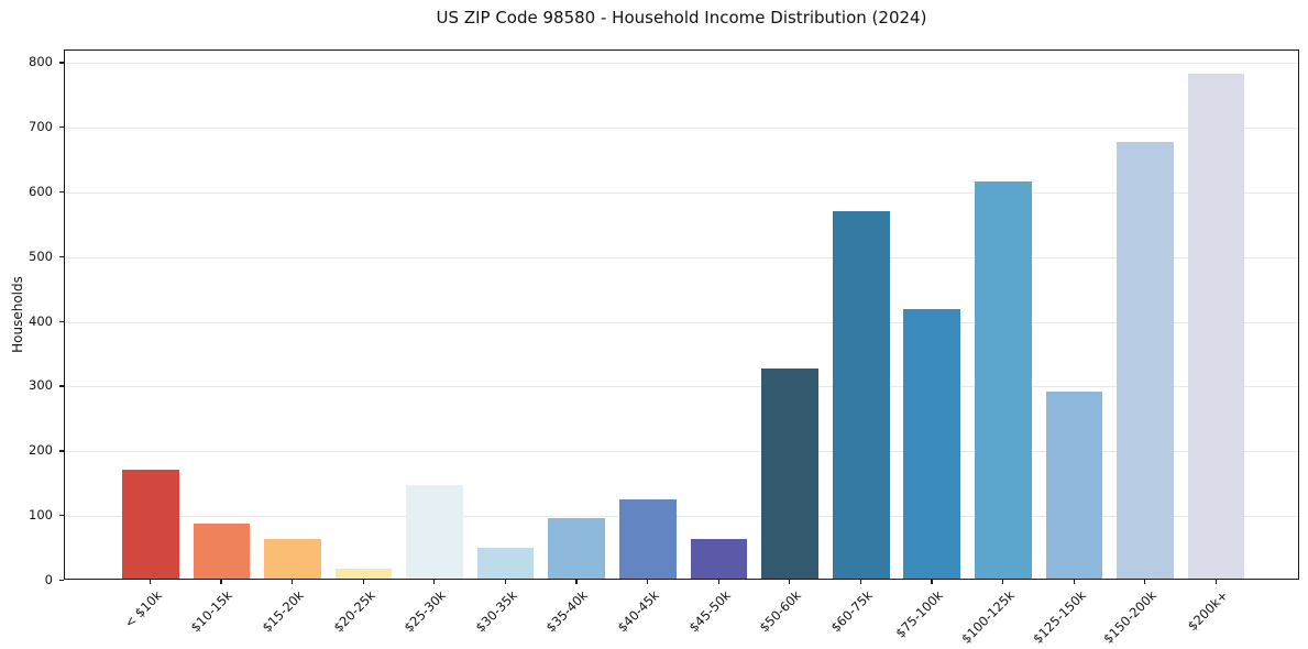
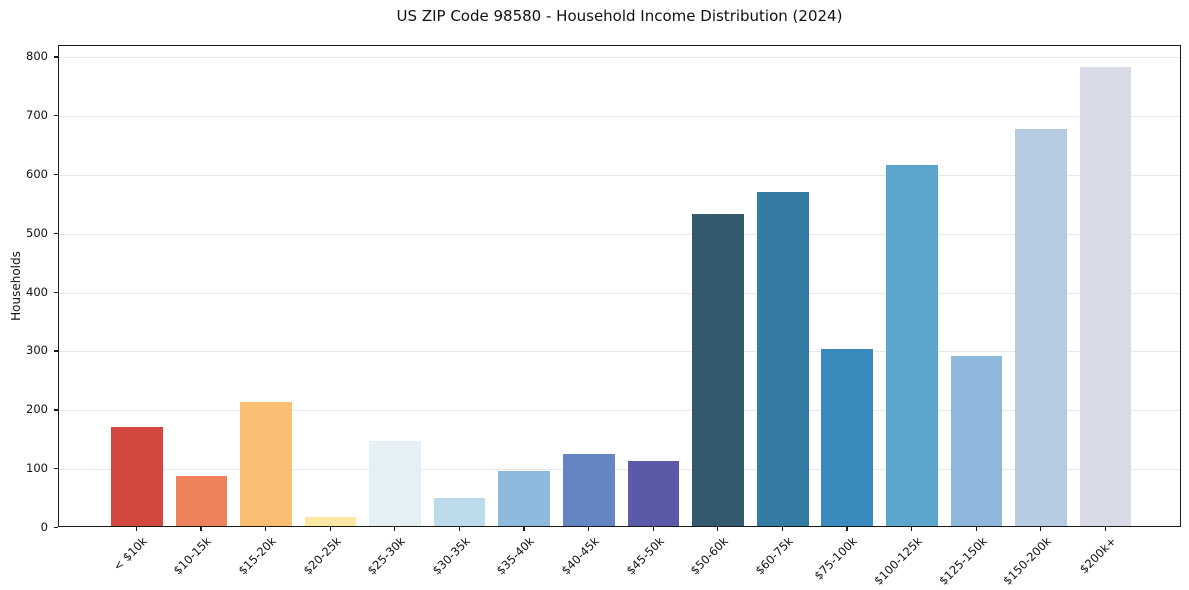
$15-20k: 60 -> 210
$45-50k: 60 -> 110
$50-60k: 320 -> 530
$75-100k: 420 -> 300
